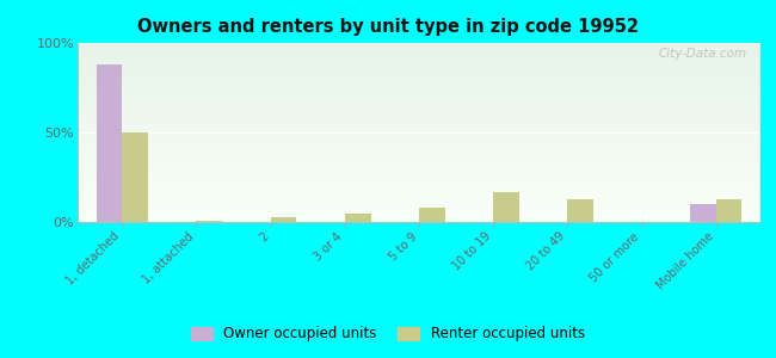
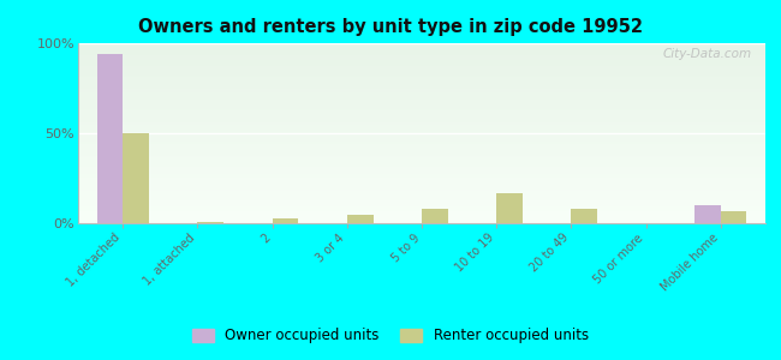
Owner occupied units/1, detached: 88% -> 94%
Renter occupied units/20 to 49: 13% -> 8%
Renter occupied units/Mobile home: 13% -> 7%
